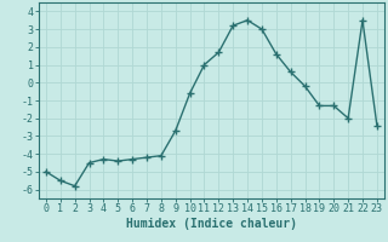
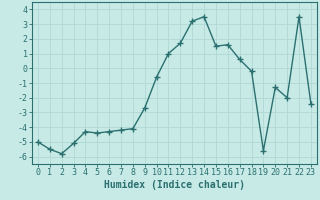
3: -4.5 -> -5.1
15: 3.0 -> 1.5
19: -1.3 -> -5.6
